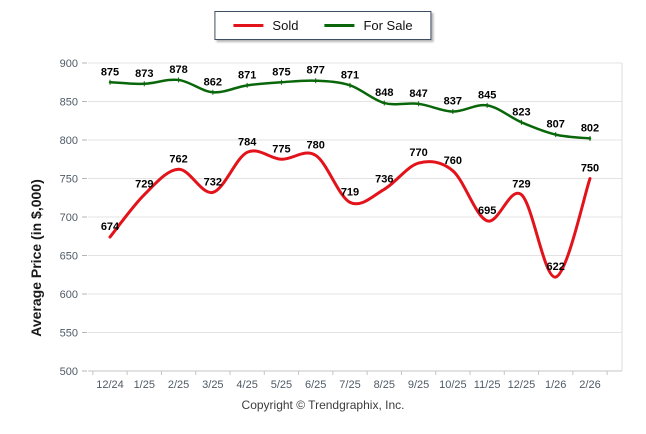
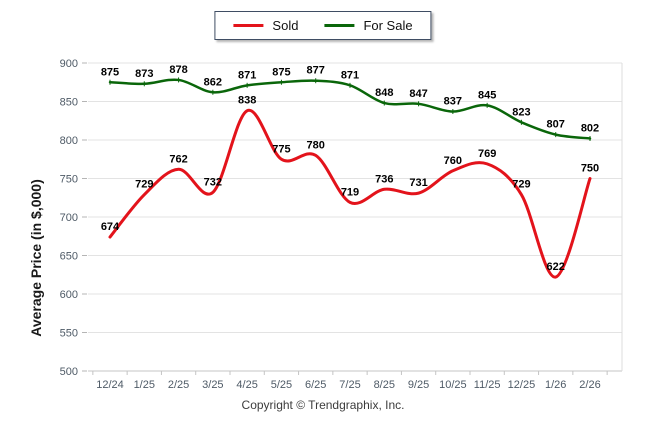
Sold/4/25: 784 -> 838
Sold/9/25: 770 -> 731
Sold/11/25: 695 -> 769
